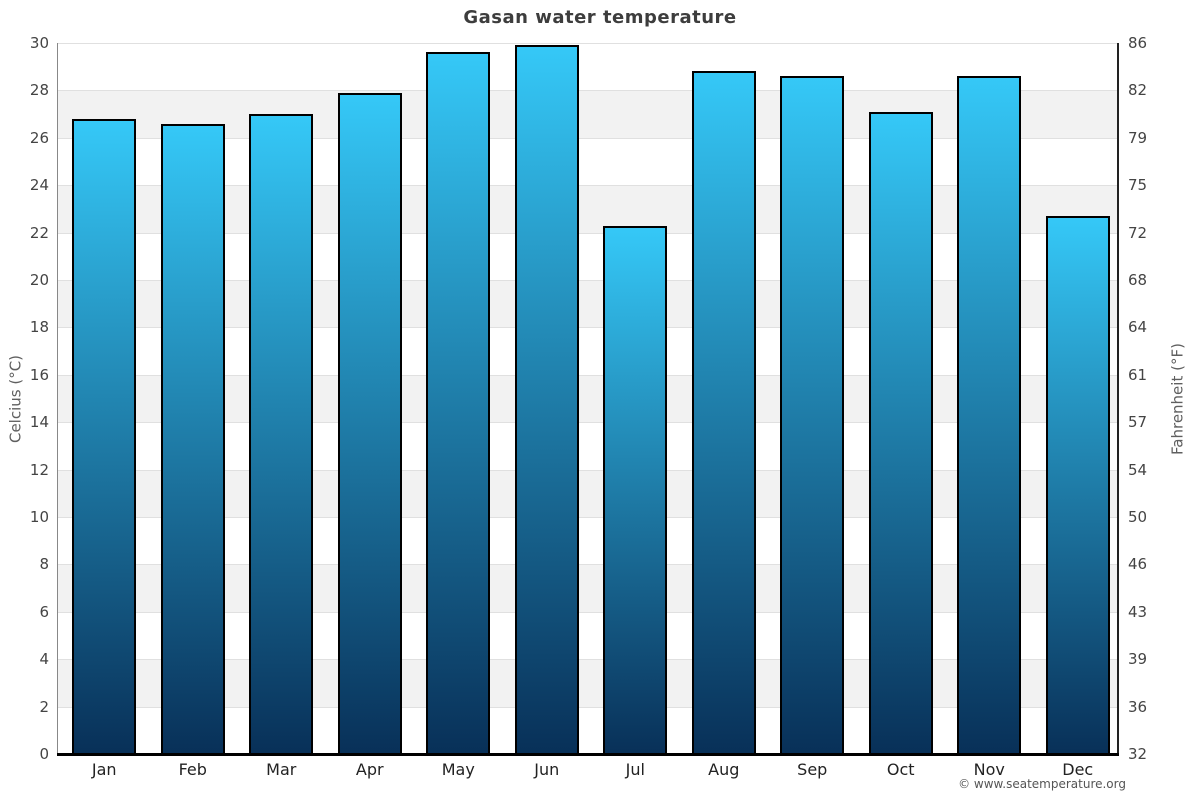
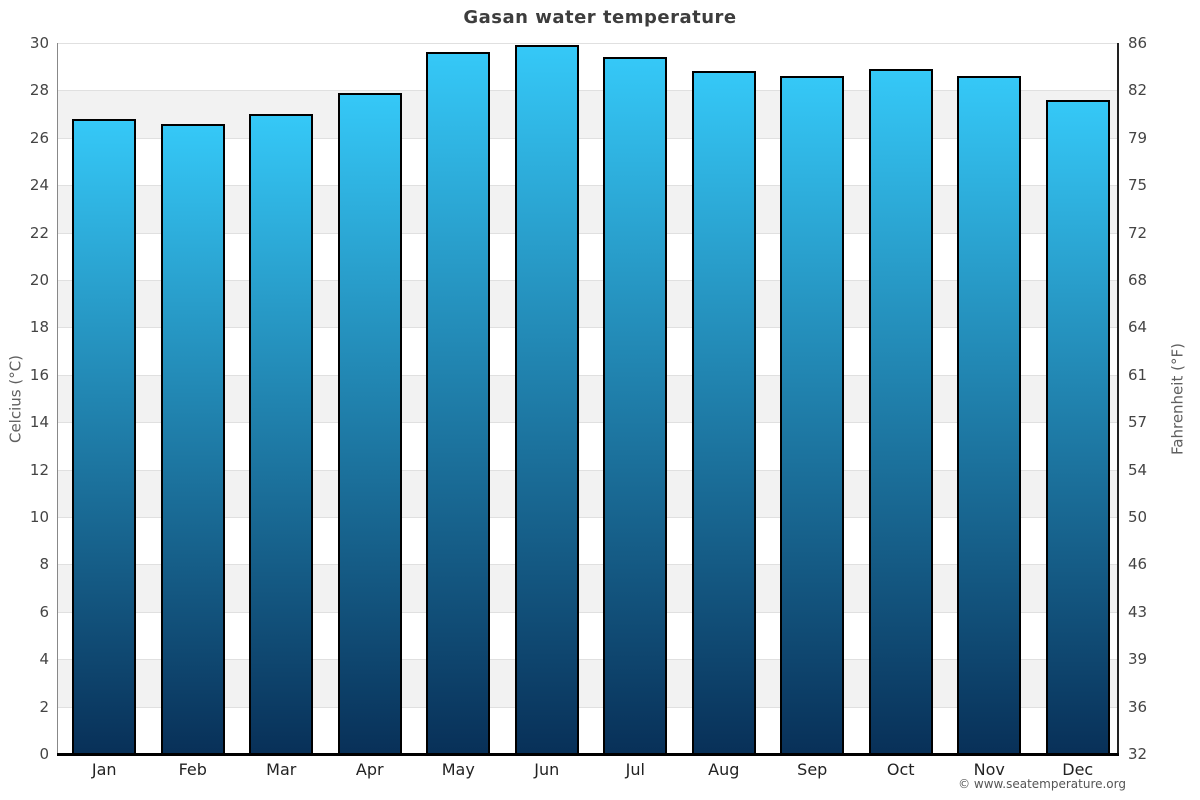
Jul: 22.3 -> 29.4
Oct: 27.1 -> 28.9
Dec: 22.7 -> 27.6
